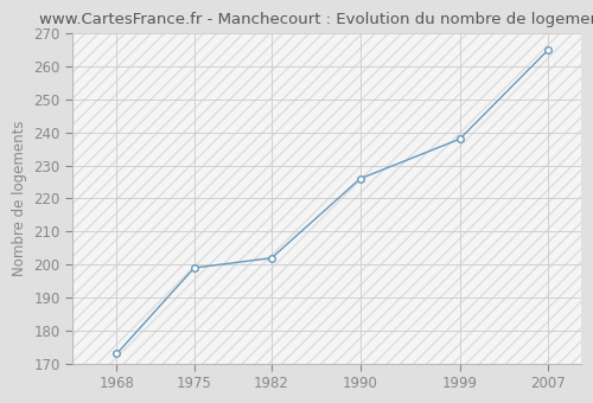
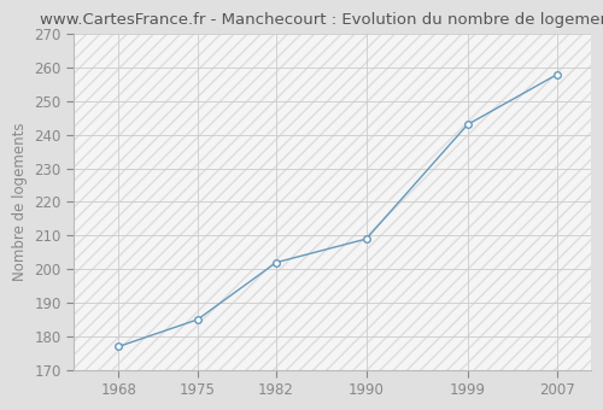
1968: 173 -> 177
1975: 199 -> 185
1990: 226 -> 209
1999: 238 -> 243
2007: 265 -> 258
